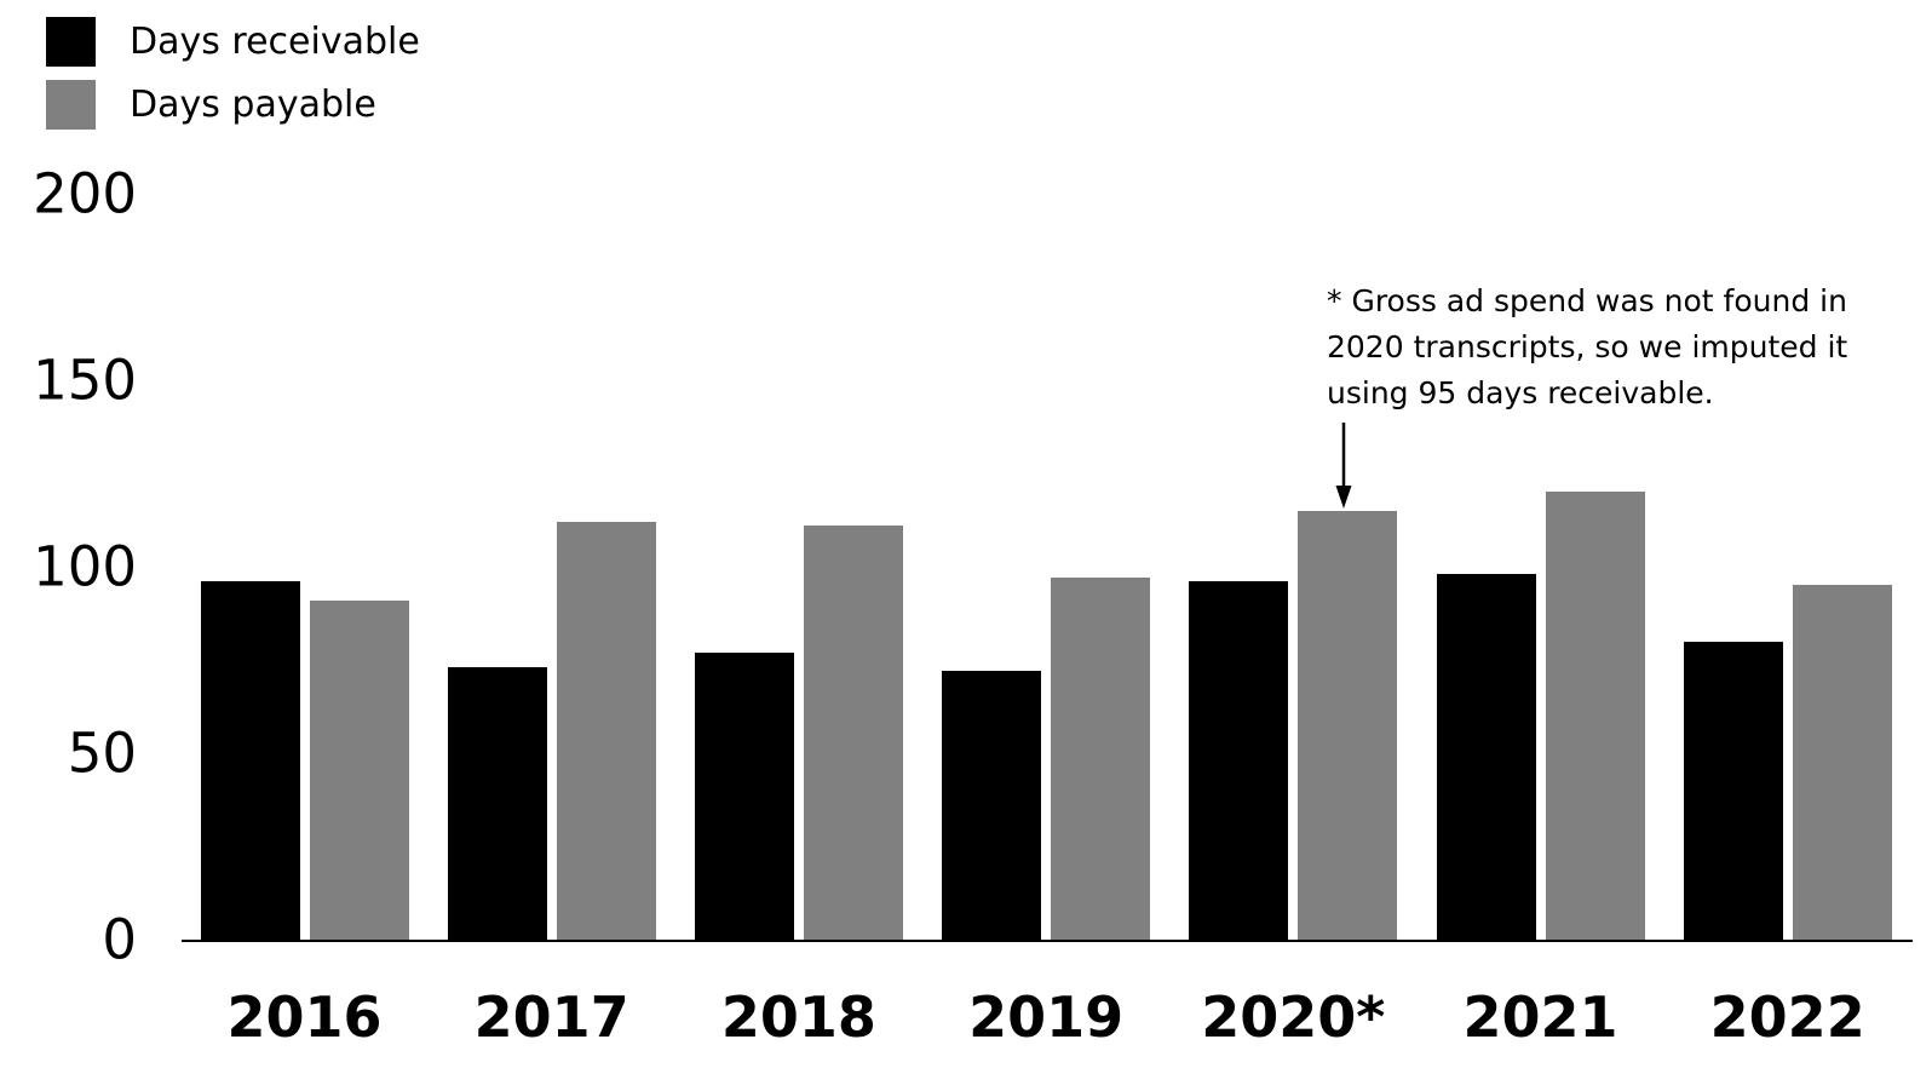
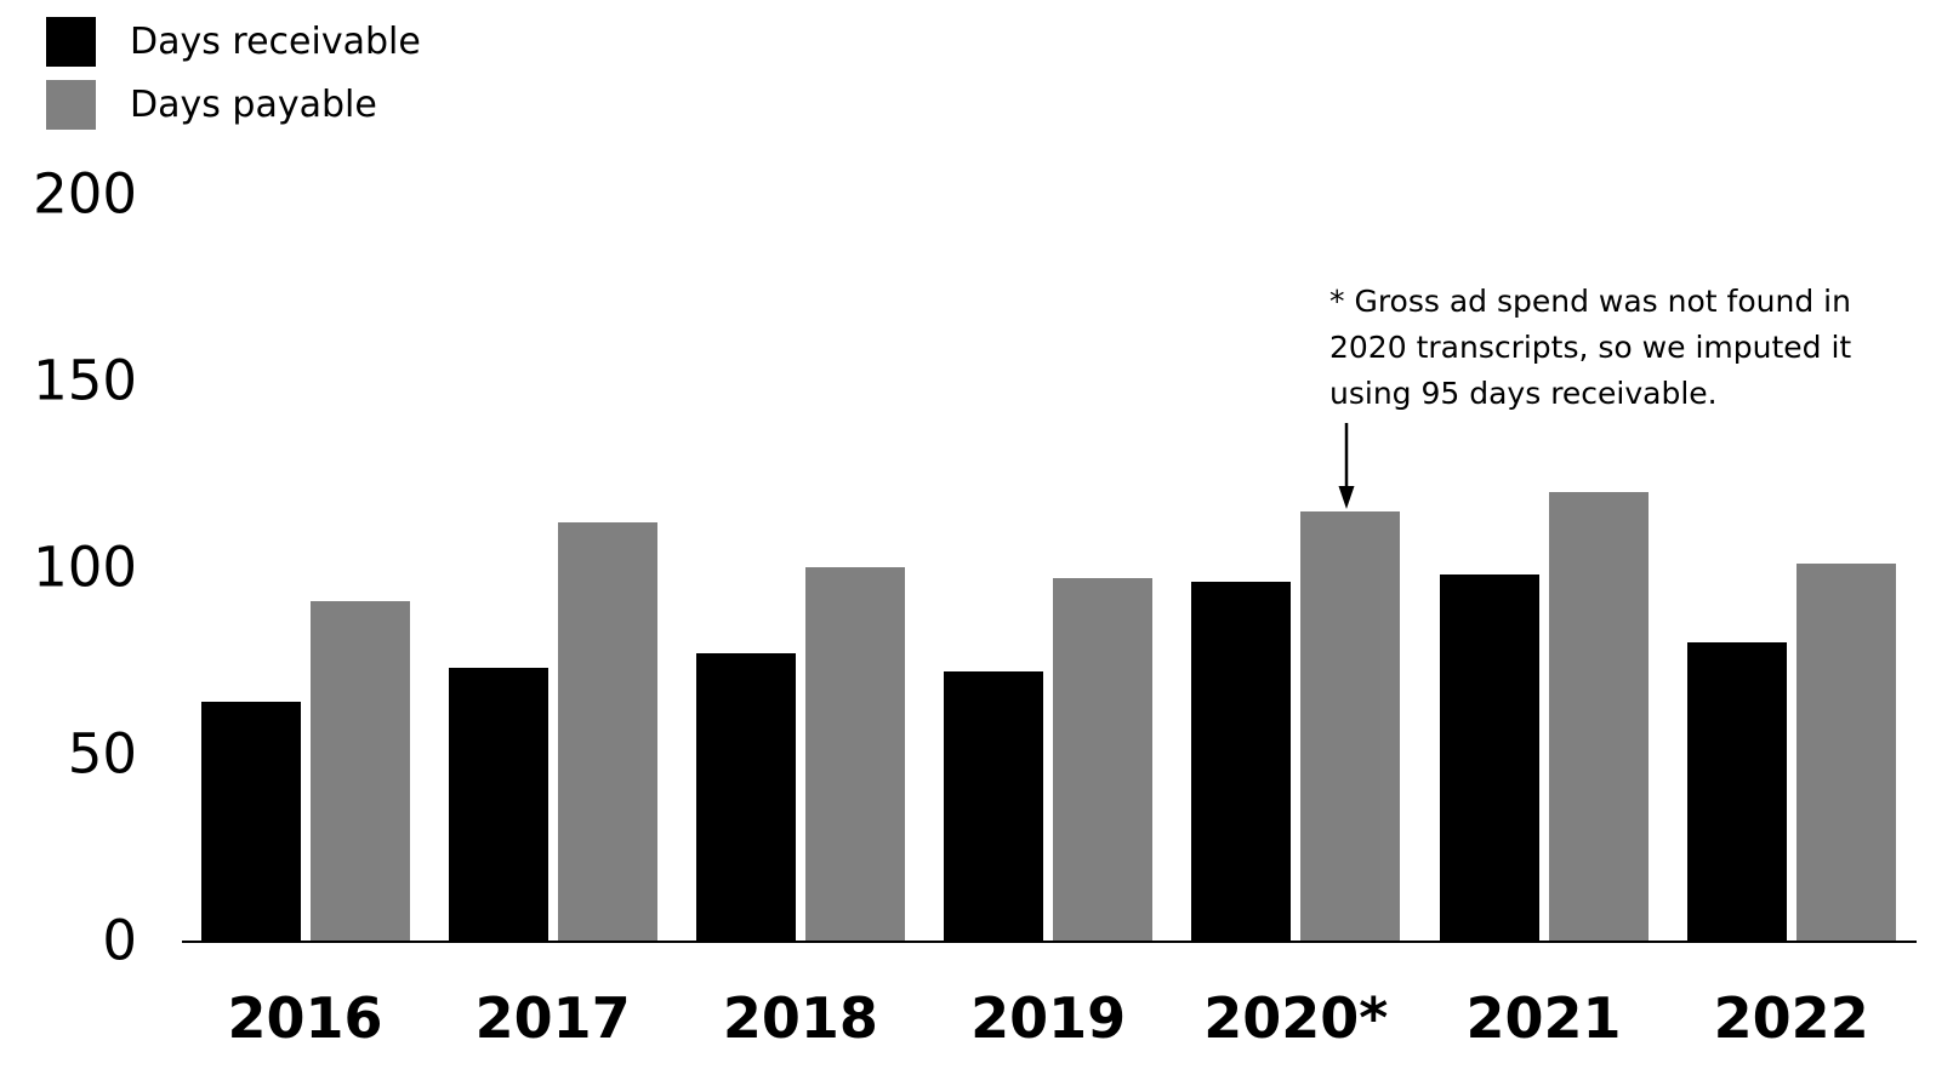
Days receivable/2016: 96 -> 64
Days payable/2018: 111 -> 100
Days payable/2022: 95 -> 101
